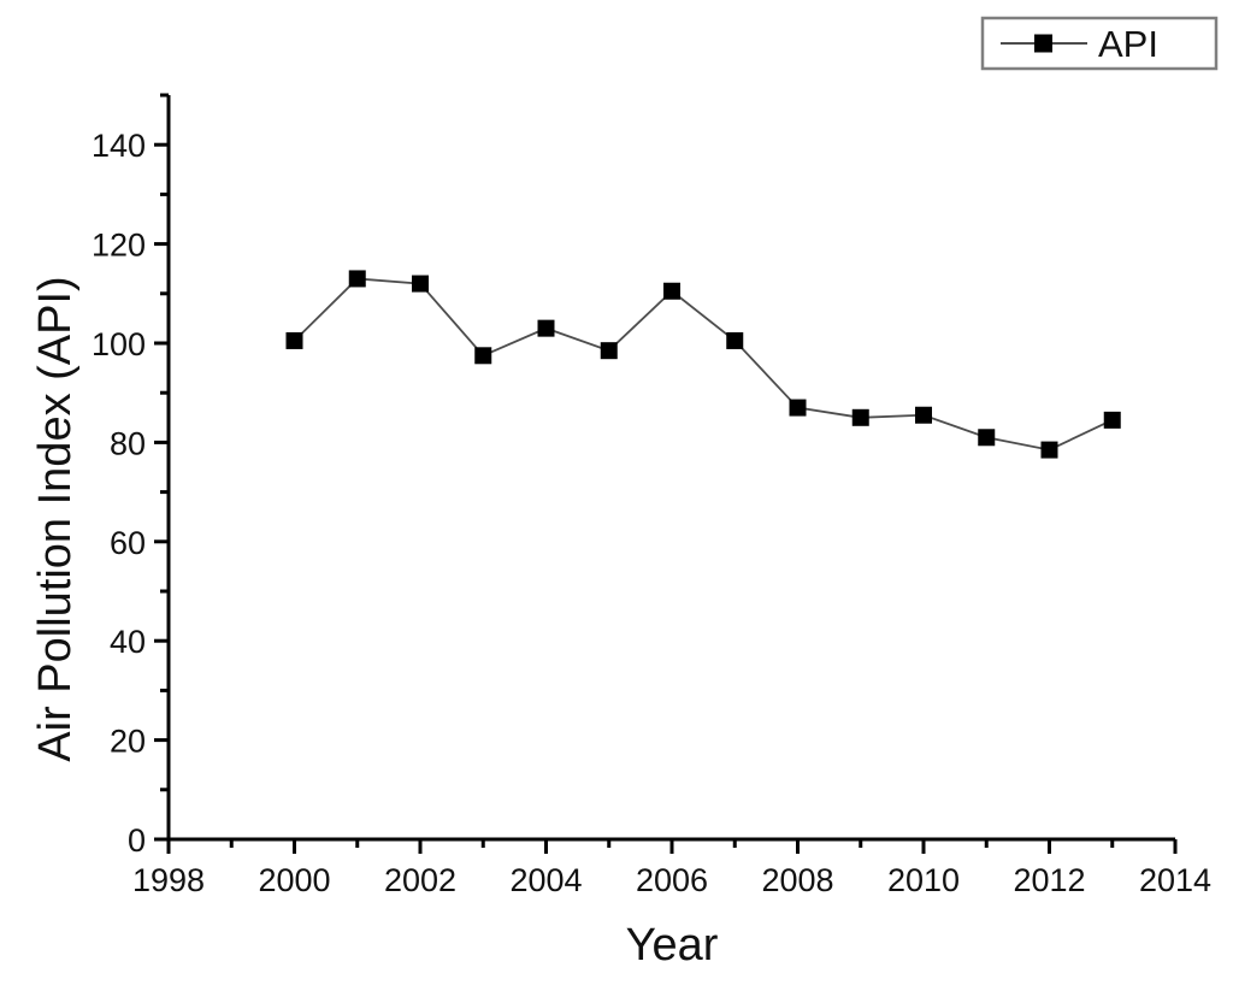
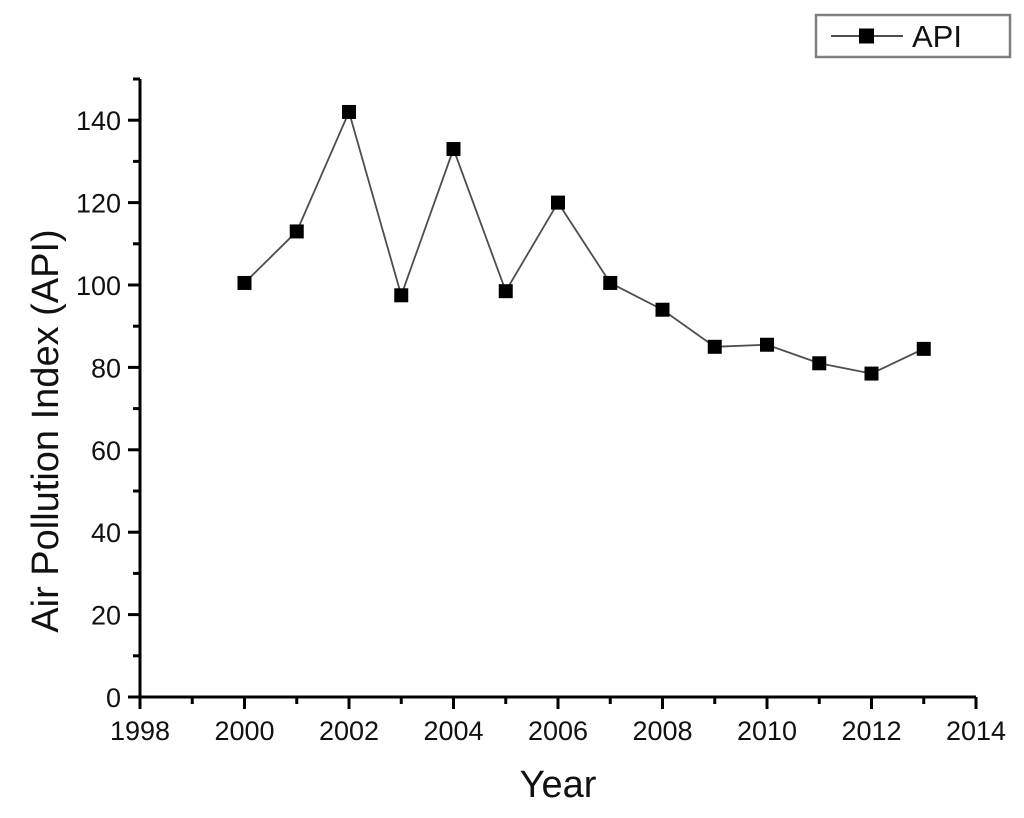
2002: 112 -> 142
2004: 103 -> 133
2006: 110 -> 120
2008: 87 -> 94
